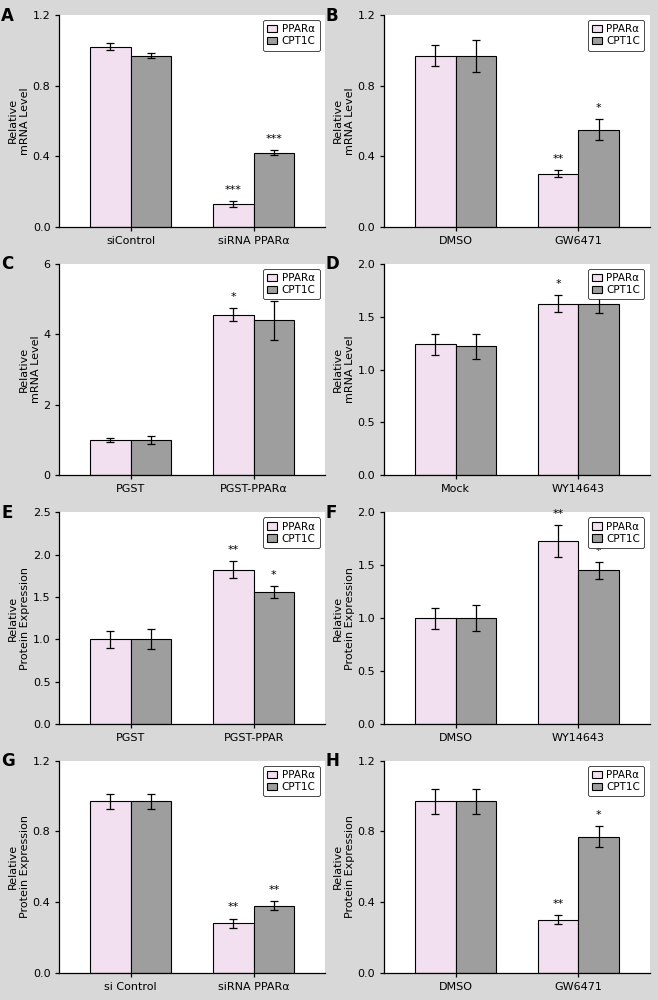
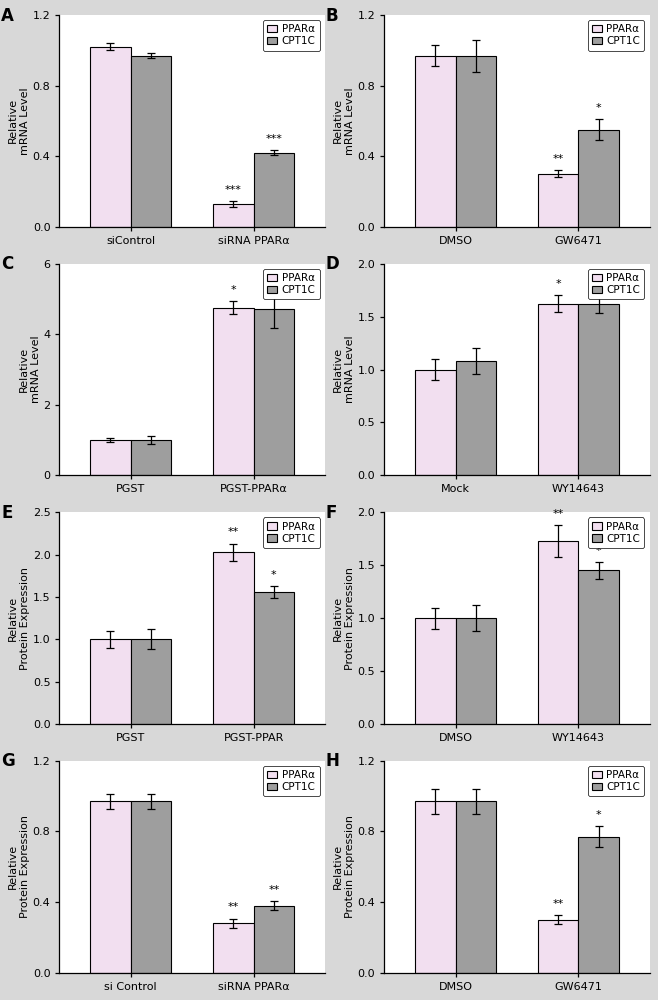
PPARα/PGST-PPARα: 4.55 -> 4.75
CPT1C/PGST-PPARα: 4.40 -> 4.72
PPARα/Mock: 1.24 -> 1.00
CPT1C/Mock: 1.22 -> 1.08
PPARα/PGST-PPAR: 1.82 -> 2.03
